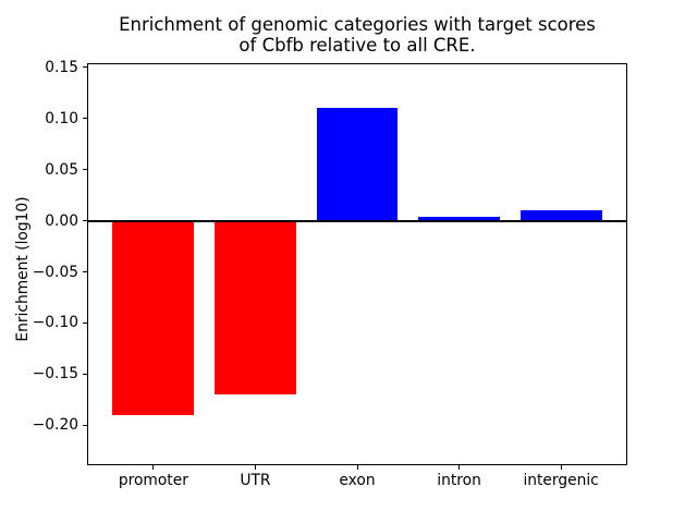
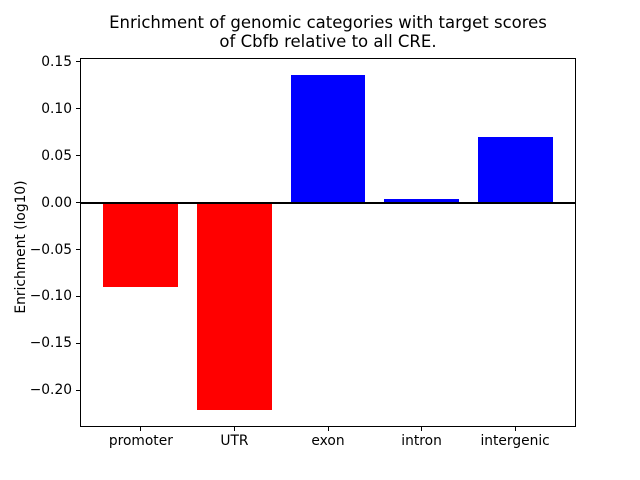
promoter: -0.19 -> -0.09
UTR: -0.17 -> -0.22
exon: 0.11 -> 0.14
intergenic: 0.01 -> 0.07
